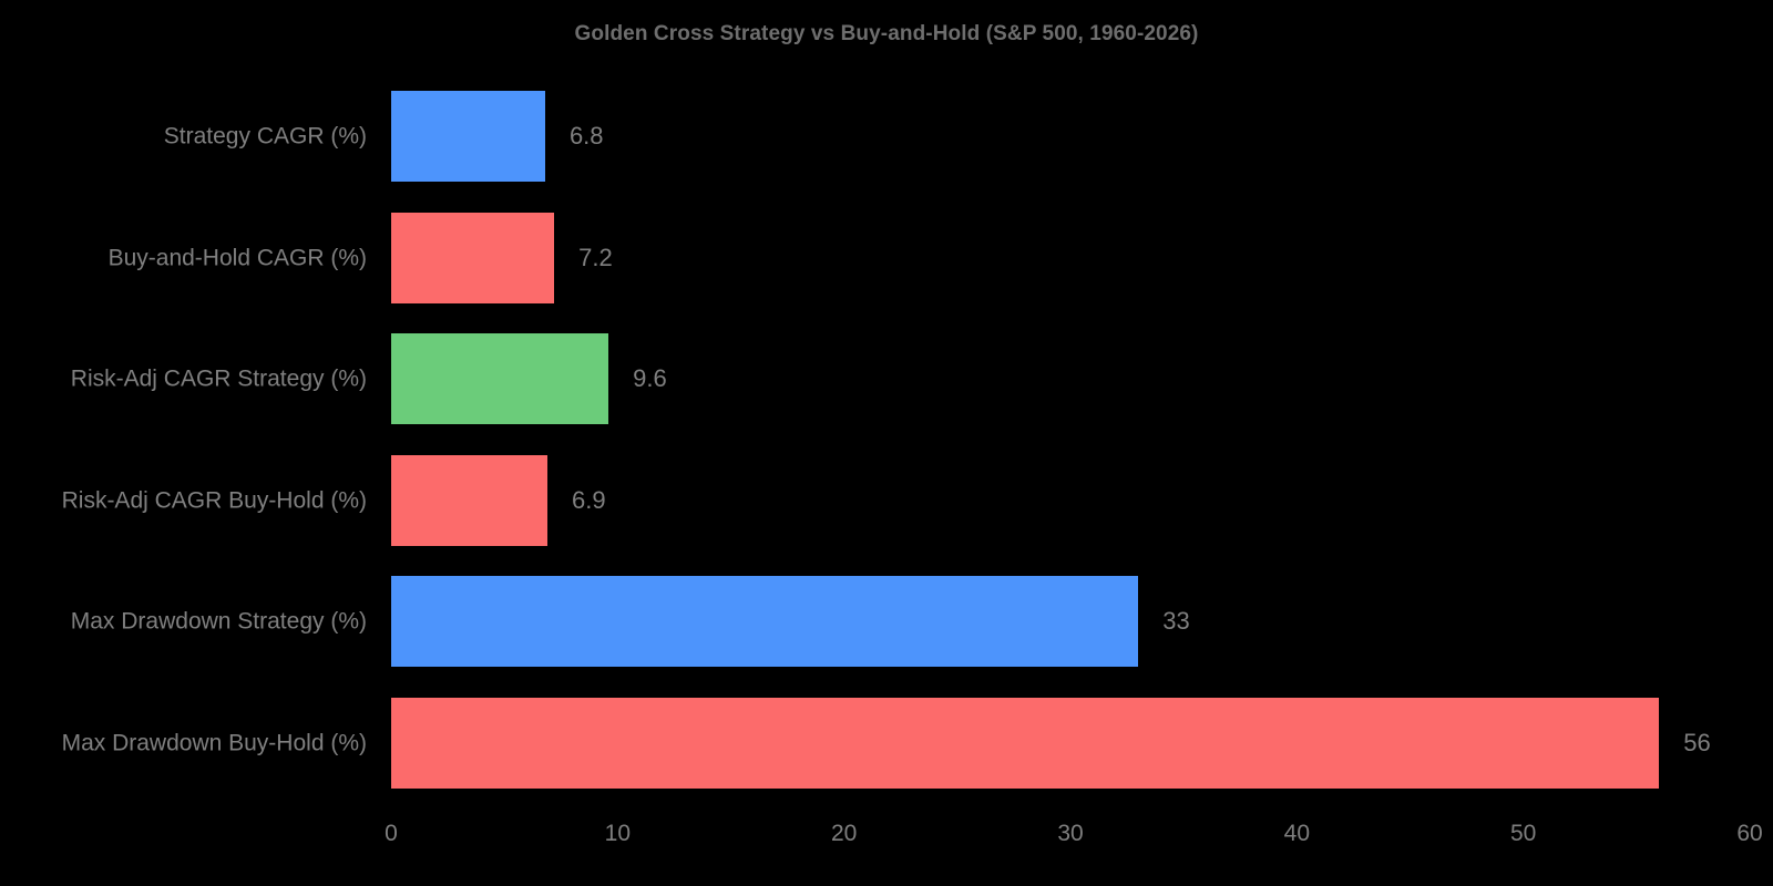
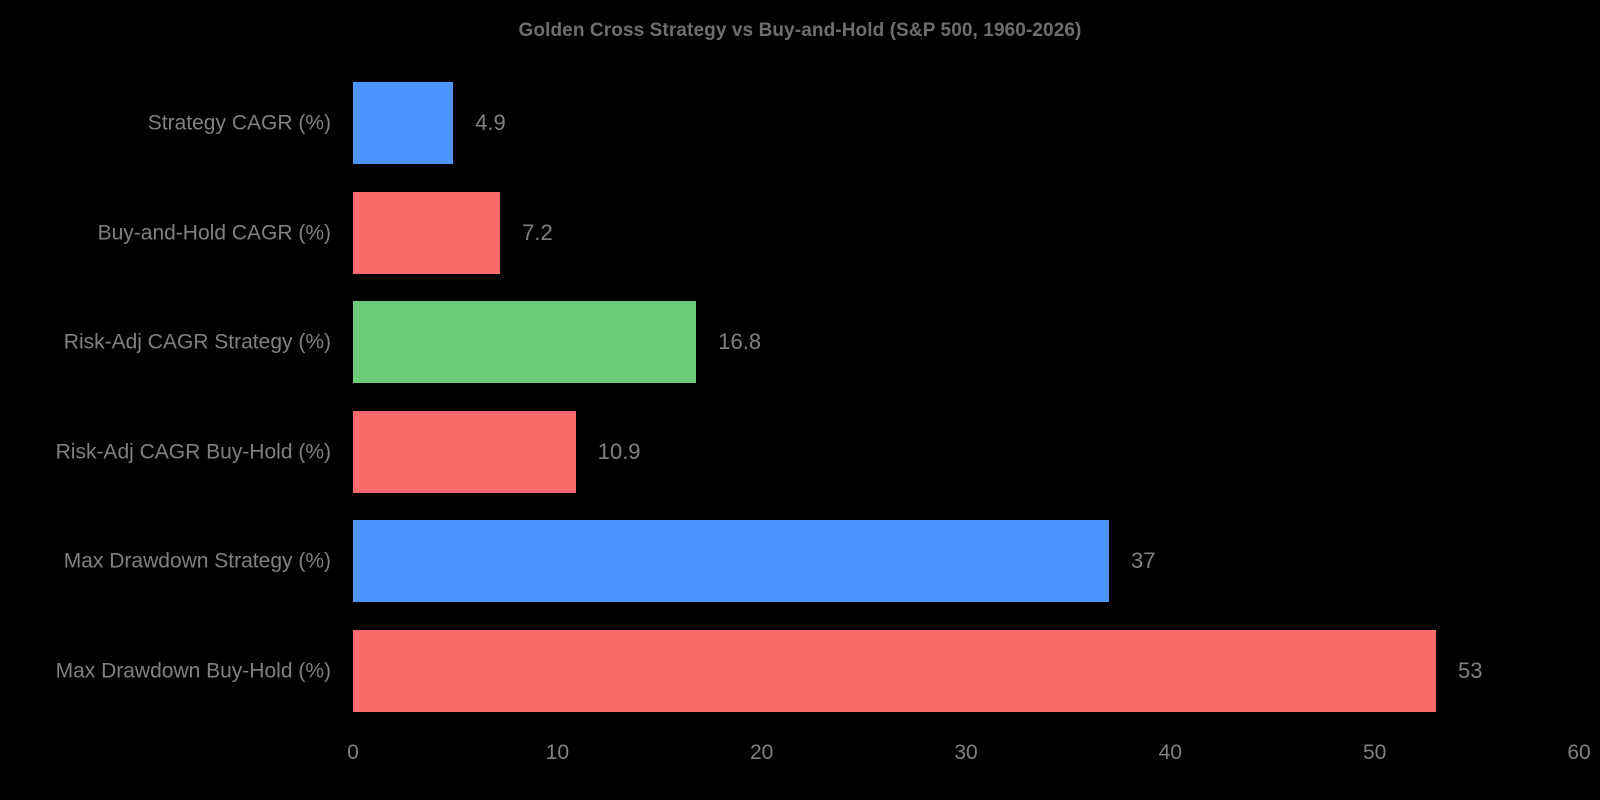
Strategy CAGR (%): 6.8 -> 4.9
Risk-Adj CAGR Strategy (%): 9.6 -> 16.8
Risk-Adj CAGR Buy-Hold (%): 6.9 -> 10.9
Max Drawdown Strategy (%): 33 -> 37
Max Drawdown Buy-Hold (%): 56 -> 53
